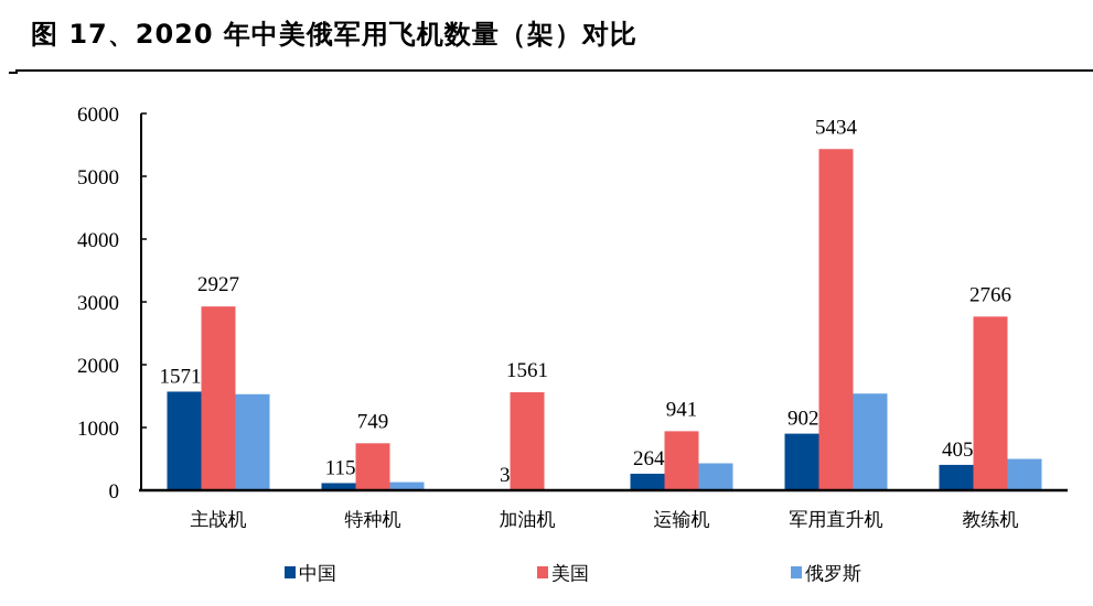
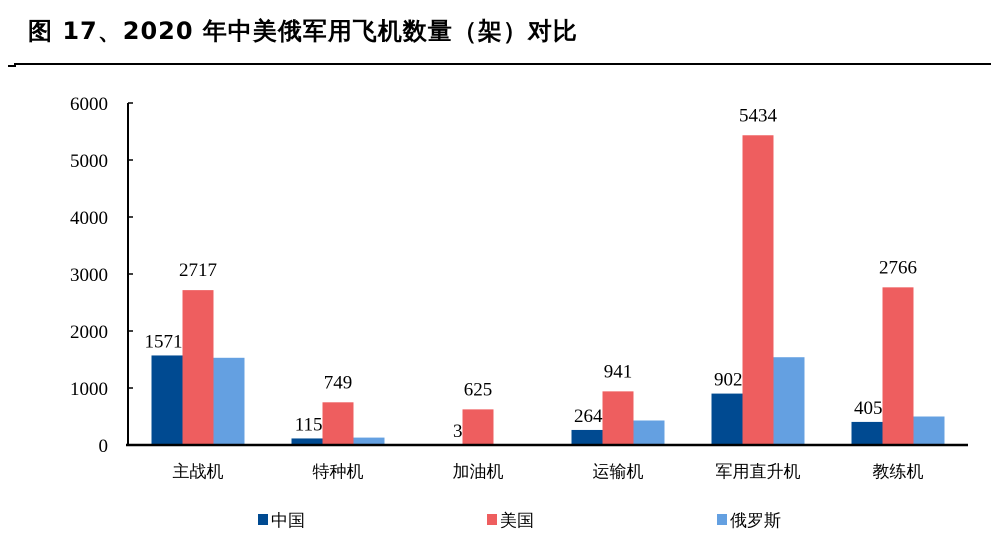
美国/主战机: 2927 -> 2717
美国/加油机: 1561 -> 625
